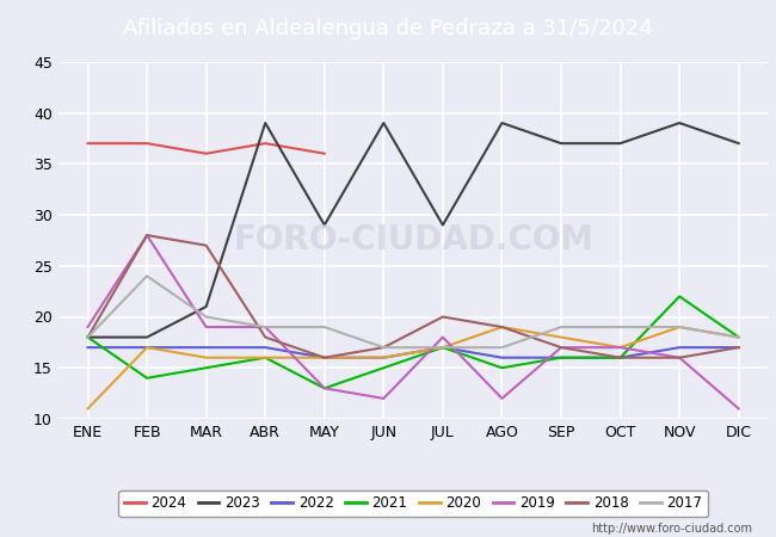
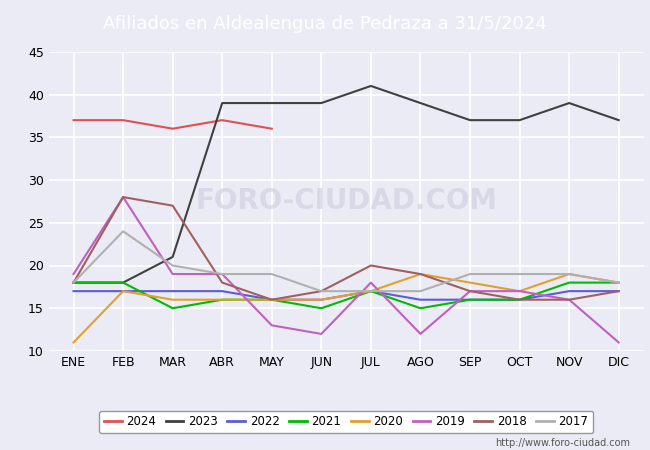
2021/FEB: 14 -> 18
2023/MAY: 29 -> 39
2021/MAY: 13 -> 16
2023/JUL: 29 -> 41
2021/NOV: 22 -> 18
